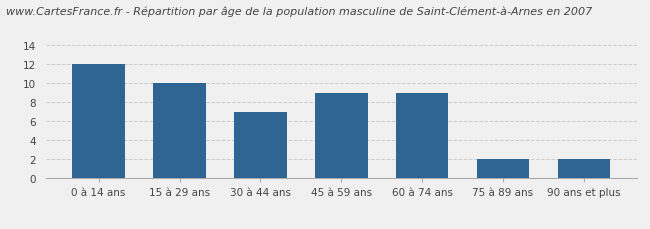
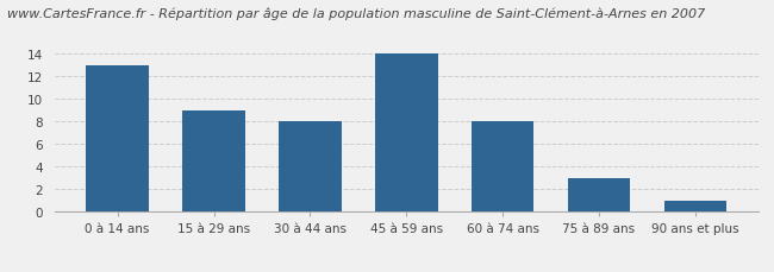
0 à 14 ans: 12 -> 13
15 à 29 ans: 10 -> 9
30 à 44 ans: 7 -> 8
45 à 59 ans: 9 -> 14
60 à 74 ans: 9 -> 8
75 à 89 ans: 2 -> 3
90 ans et plus: 2 -> 1
